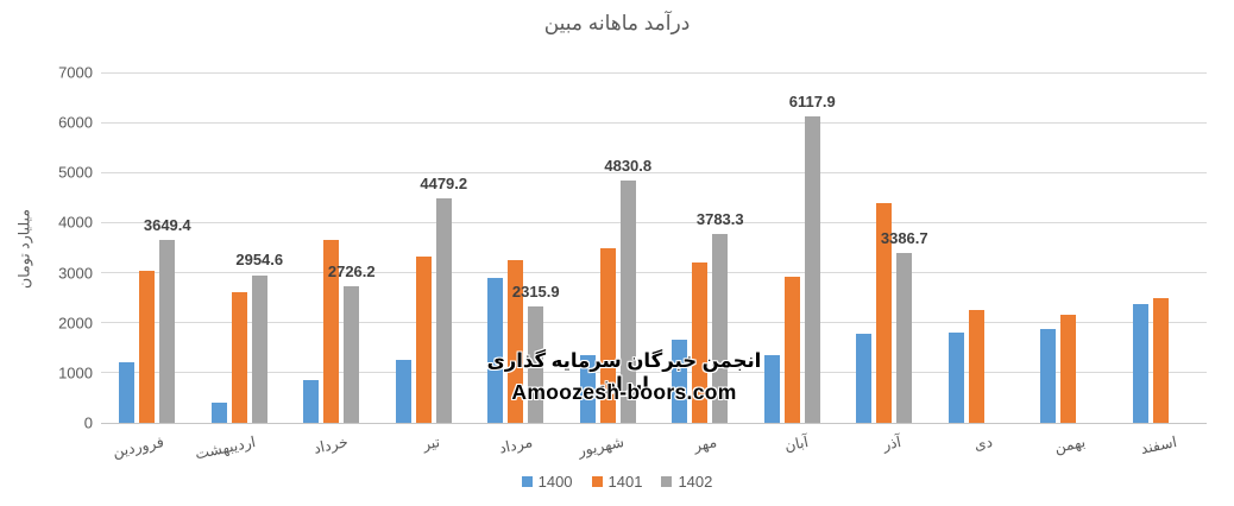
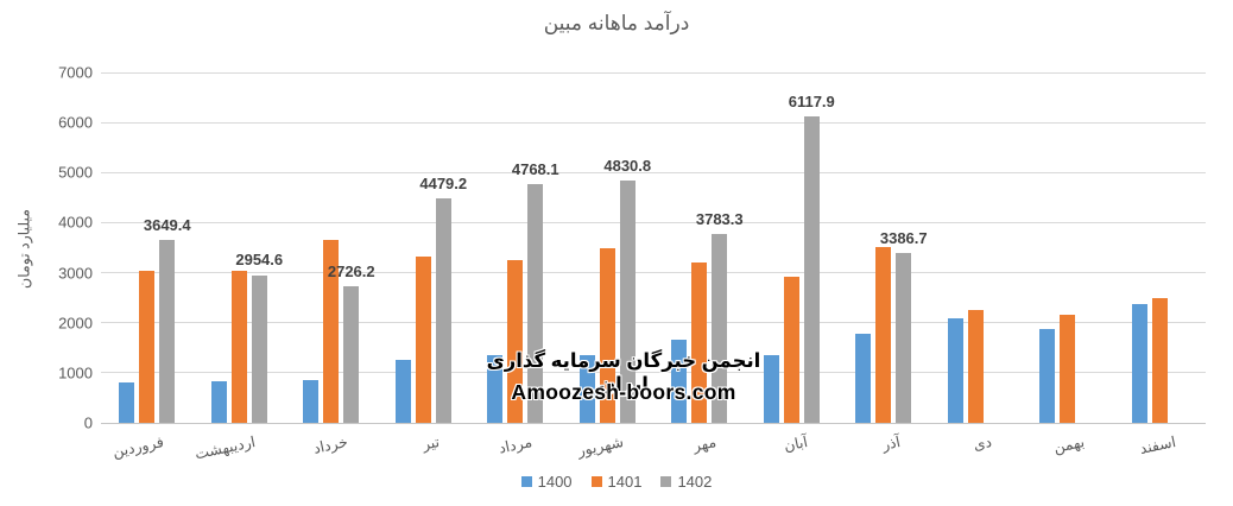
1400/فروردین: 1200 -> 800
1400/اردیبهشت: 400 -> 800
1401/اردیبهشت: 2600 -> 3000
1400/مرداد: 2900 -> 1400
1402/مرداد: 2315.9 -> 4768.1
1401/آذر: 4400 -> 3500
1400/دی: 1800 -> 2100
